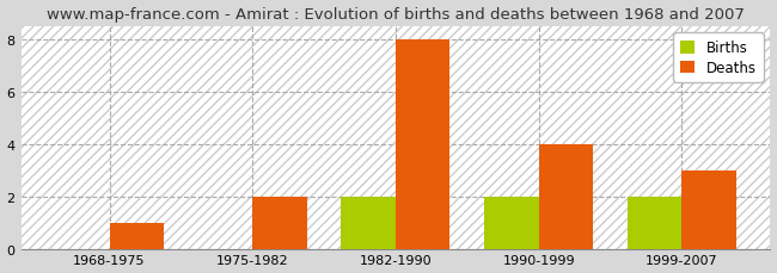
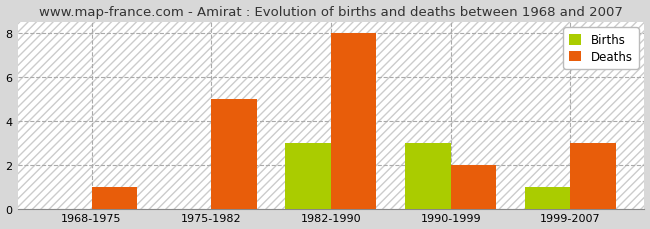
Deaths/1975-1982: 2 -> 5
Births/1982-1990: 2 -> 3
Births/1990-1999: 2 -> 3
Deaths/1990-1999: 4 -> 2
Births/1999-2007: 2 -> 1
